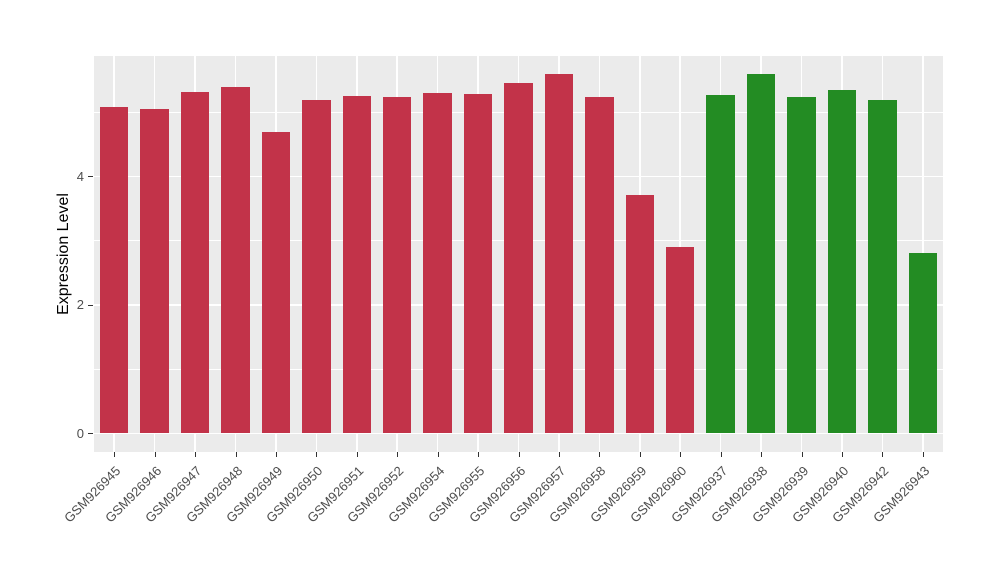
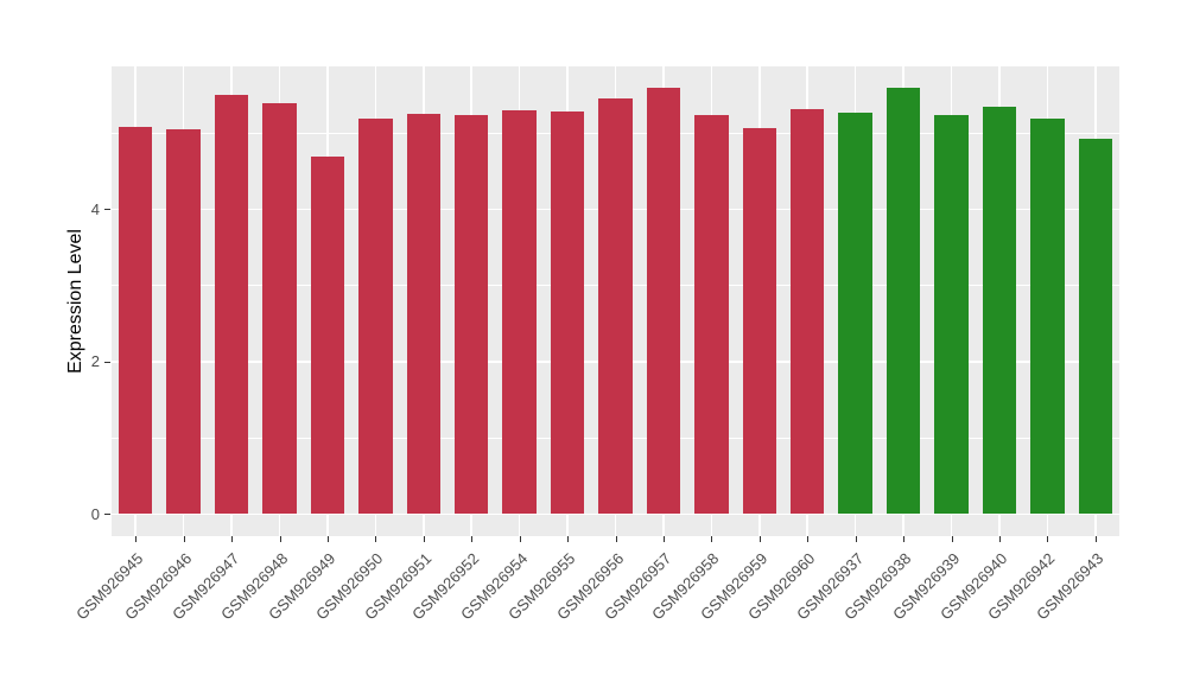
GSM926947: 5.3 -> 5.5
GSM926959: 3.7 -> 5.1
GSM926960: 2.9 -> 5.3
GSM926943: 2.8 -> 4.9
